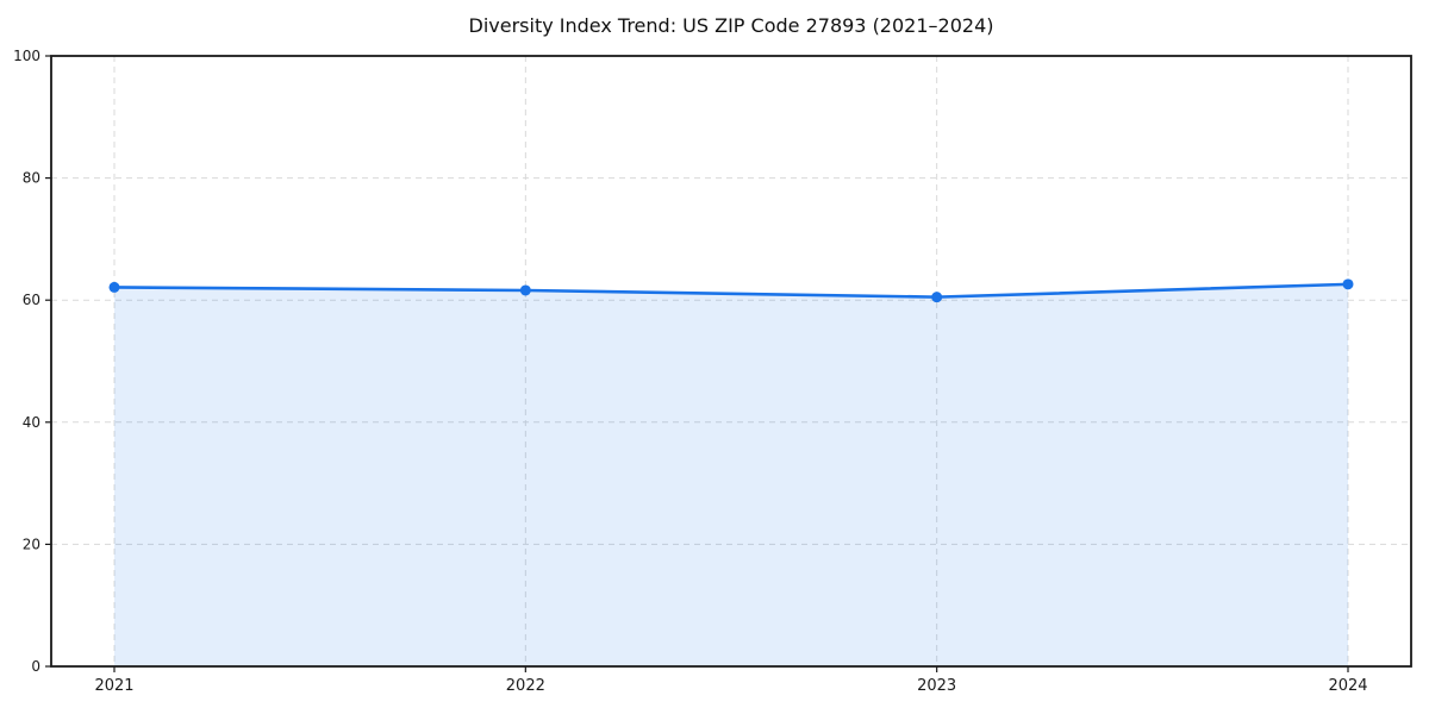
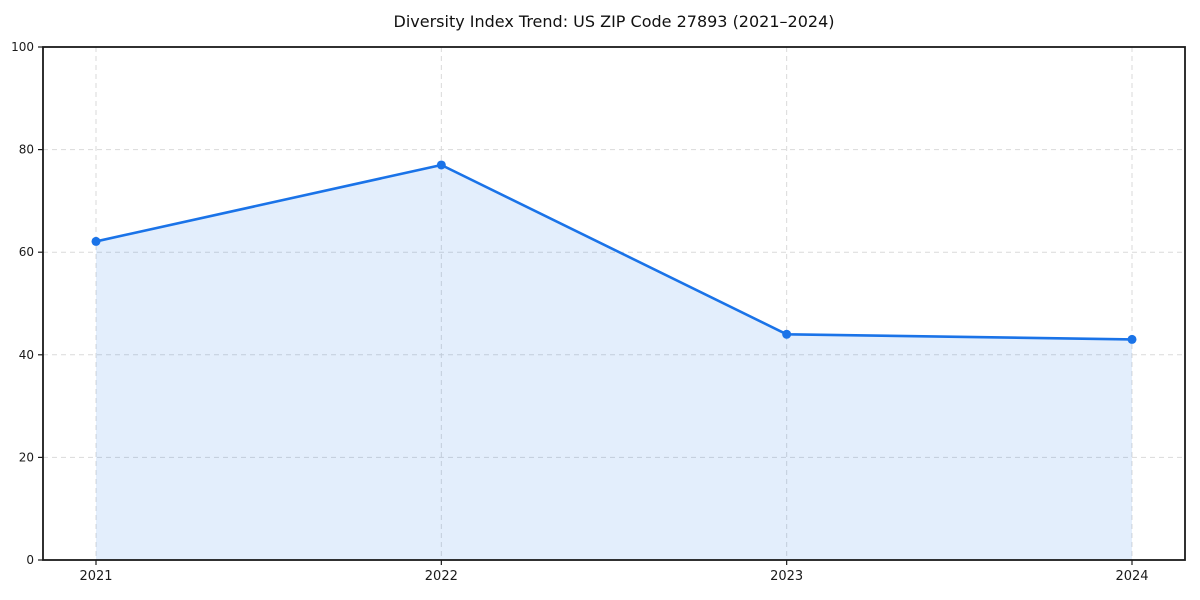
2022: 62 -> 77
2023: 60 -> 44
2024: 63 -> 43
